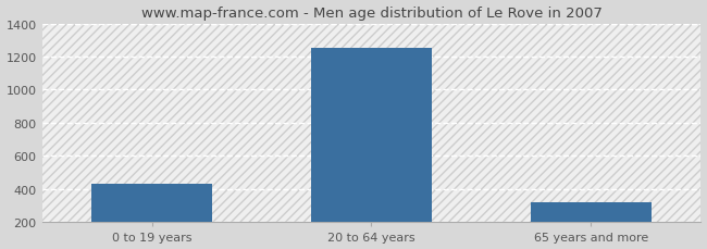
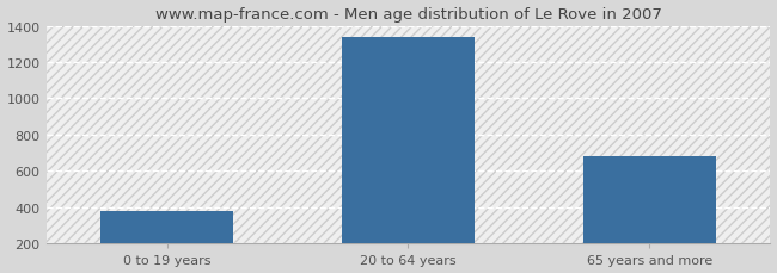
0 to 19 years: 440 -> 380
20 to 64 years: 1250 -> 1340
65 years and more: 320 -> 680
